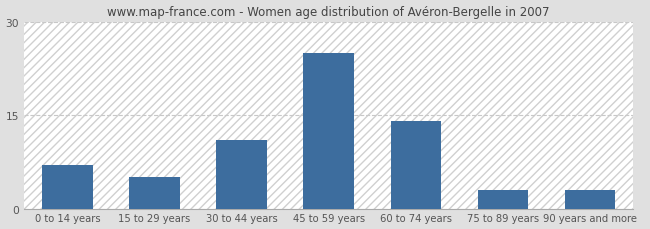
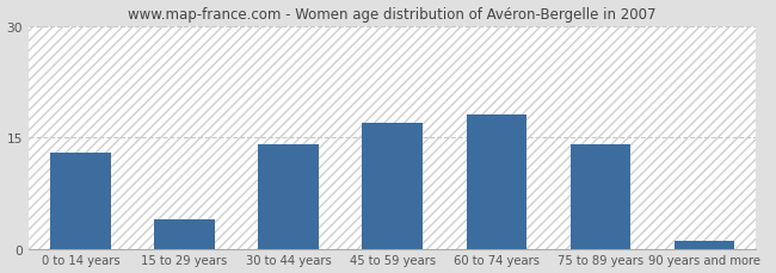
0 to 14 years: 7 -> 13
15 to 29 years: 5 -> 4
30 to 44 years: 11 -> 14
45 to 59 years: 25 -> 17
60 to 74 years: 14 -> 18
75 to 89 years: 3 -> 14
90 years and more: 3 -> 1
